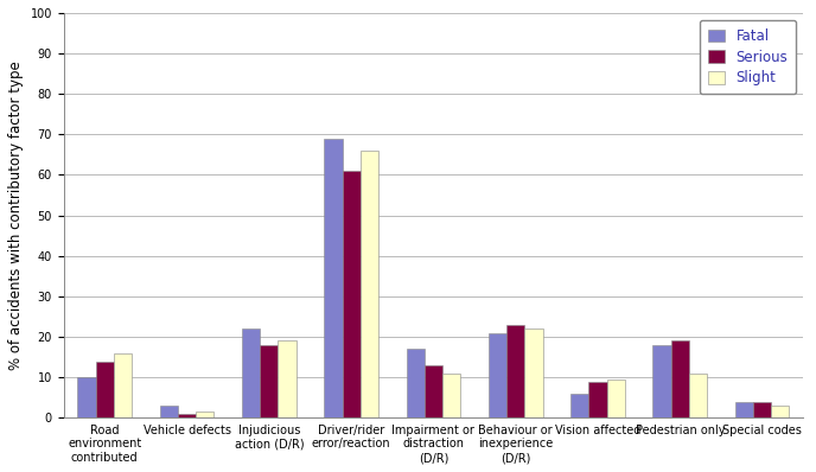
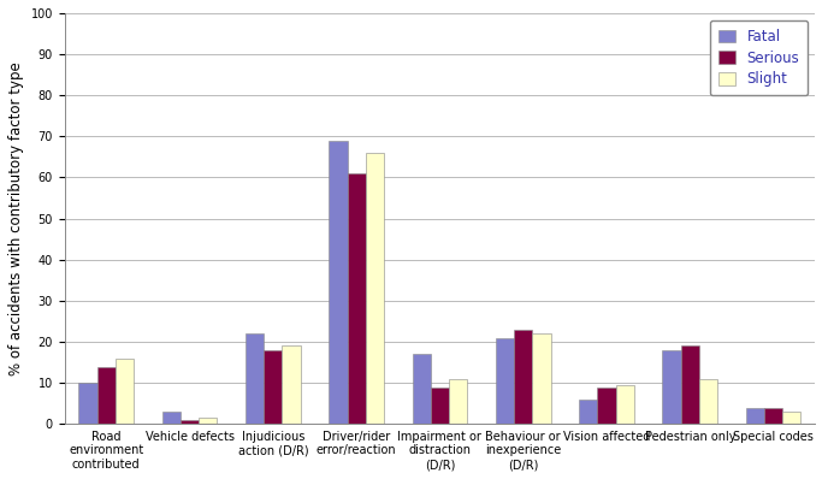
Serious/Impairment or distraction (D/R): 13 -> 9
